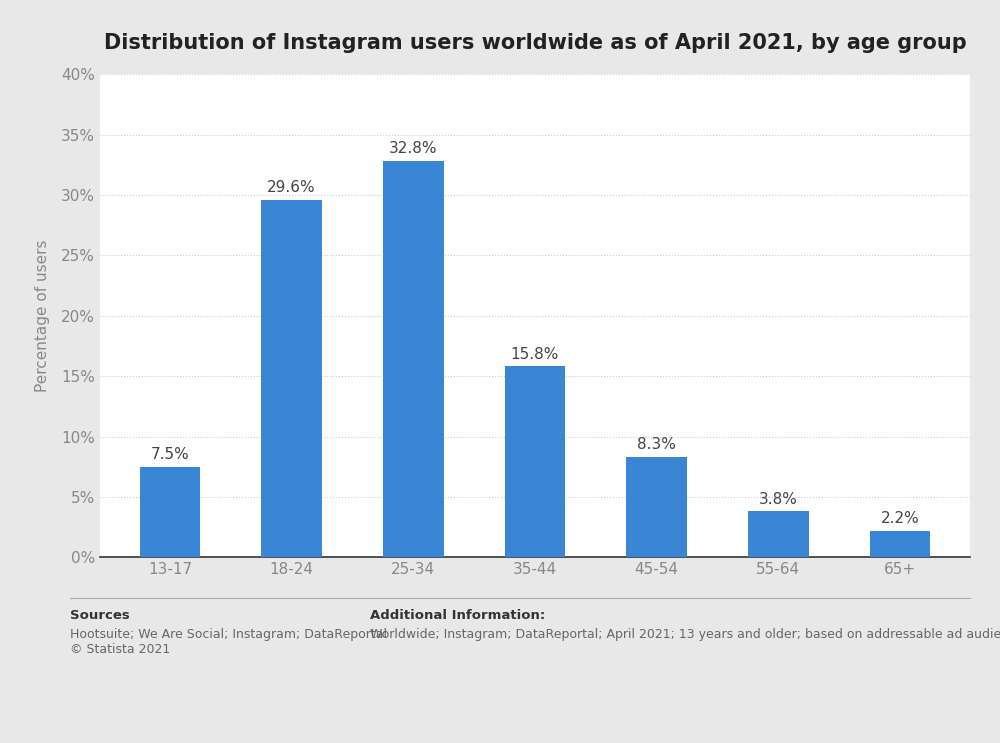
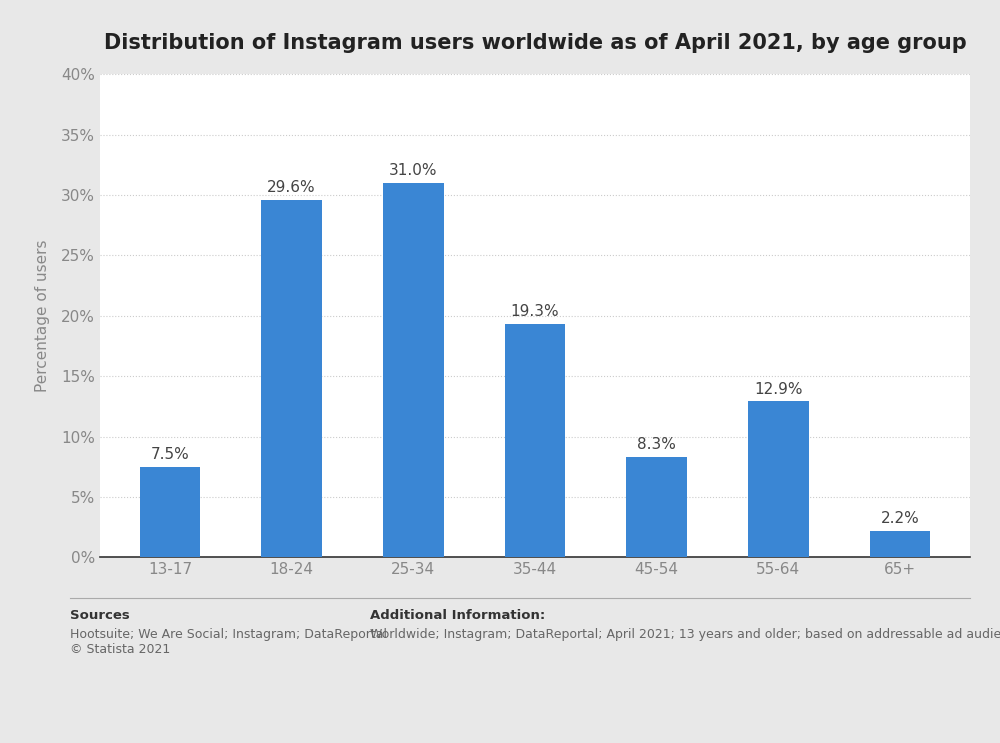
25-34: 32.8% -> 31.0%
35-44: 15.8% -> 19.3%
55-64: 3.8% -> 12.9%
